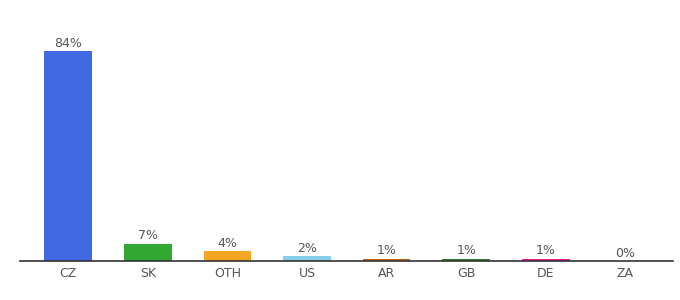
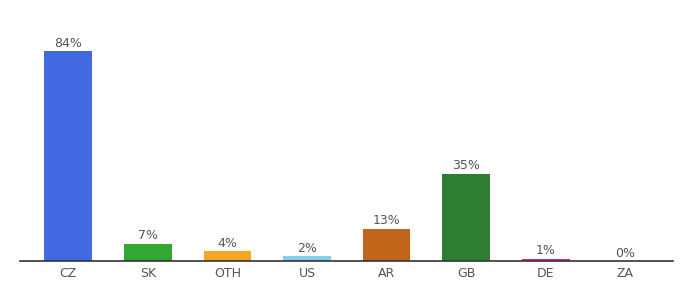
AR: 1% -> 13%
GB: 1% -> 35%
